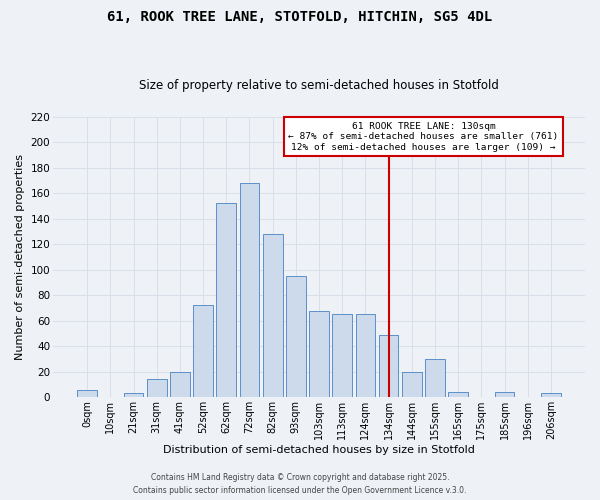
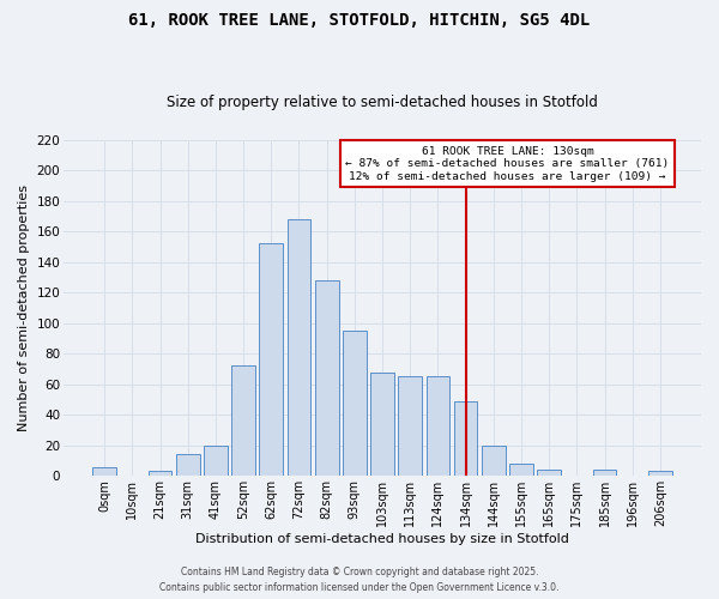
155sqm: 30 -> 8
